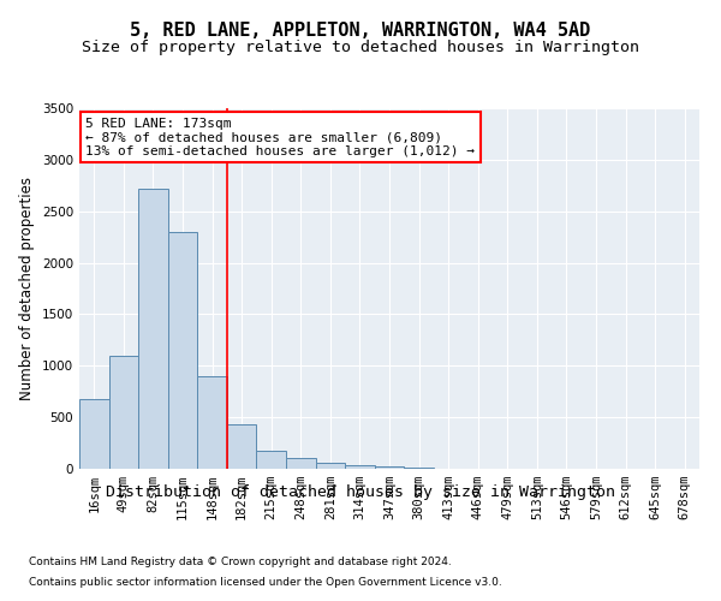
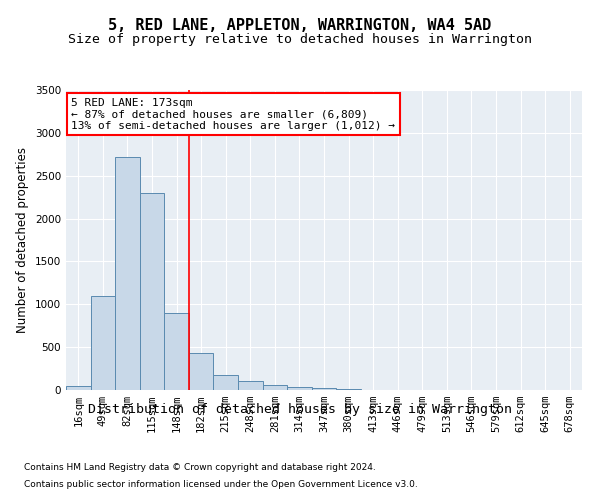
16sqm: 680 -> 50
